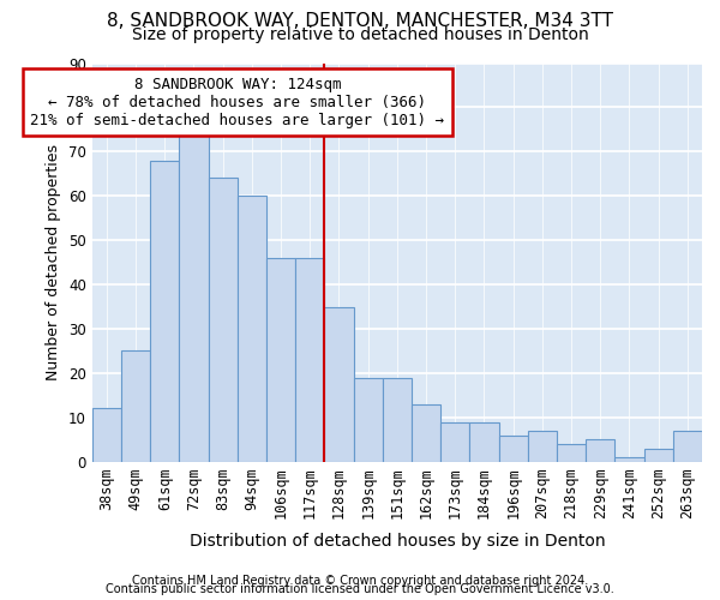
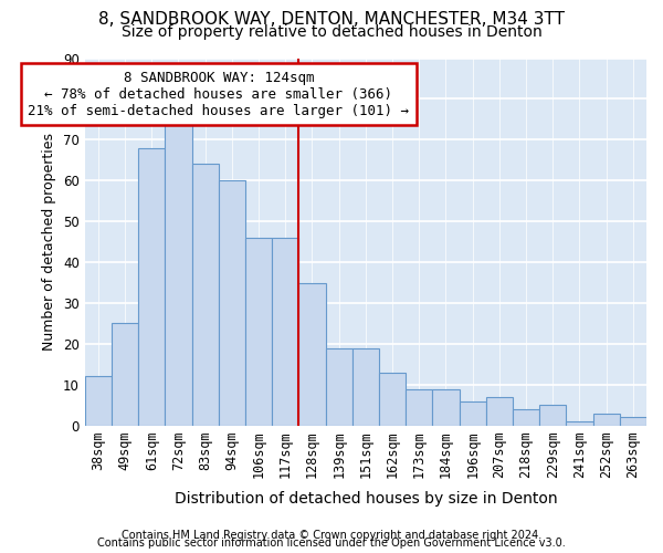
263sqm: 7 -> 2
